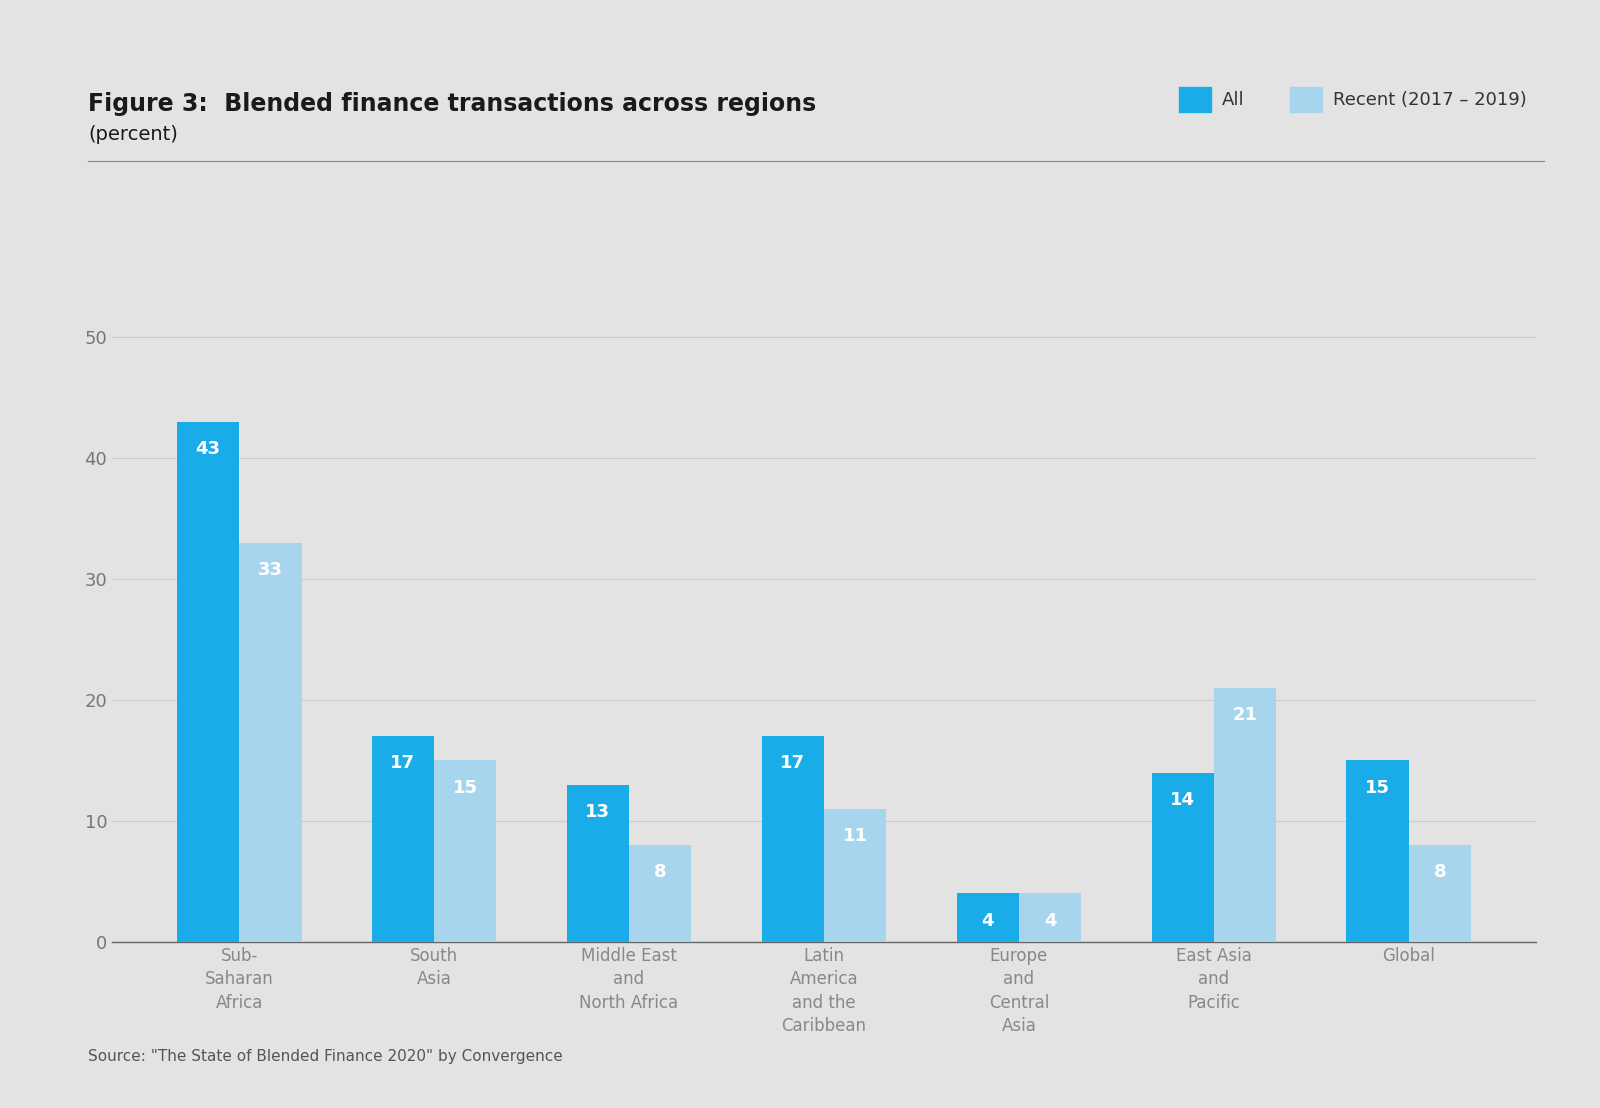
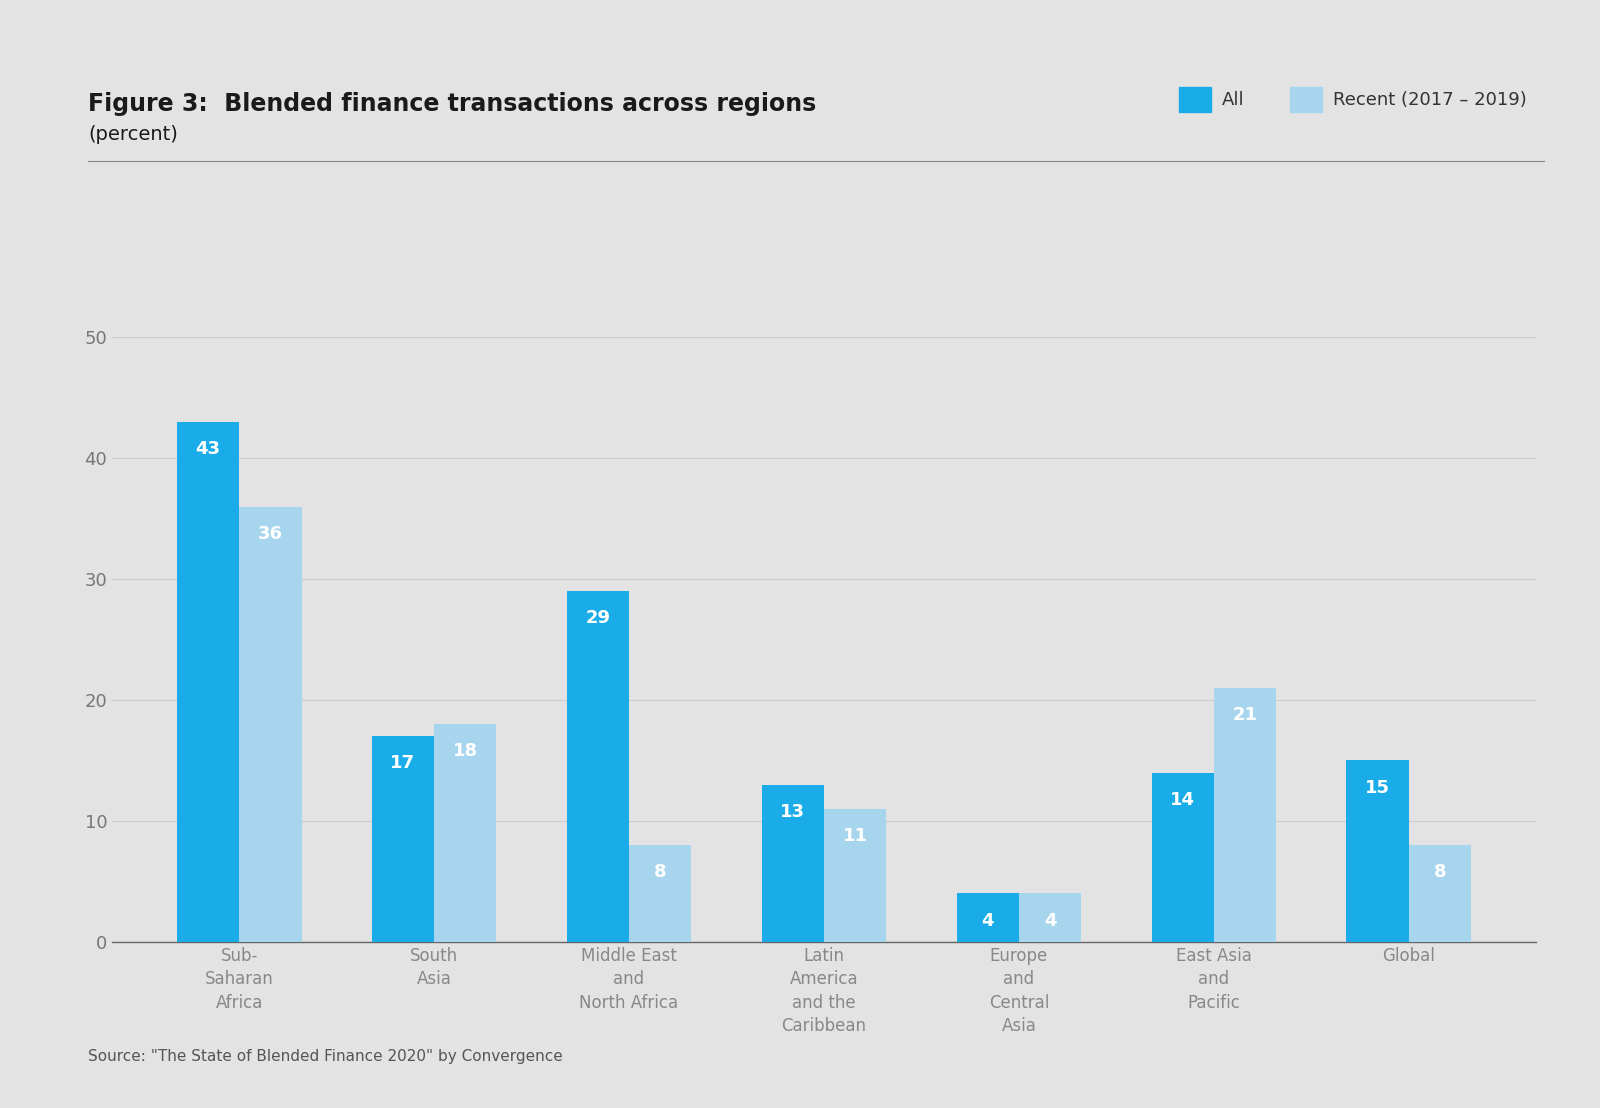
Recent (2017 – 2019)/Sub- Saharan Africa: 33 -> 36
Recent (2017 – 2019)/South Asia: 15 -> 18
All/Middle East and North Africa: 13 -> 29
All/Latin America and the Caribbean: 17 -> 13
